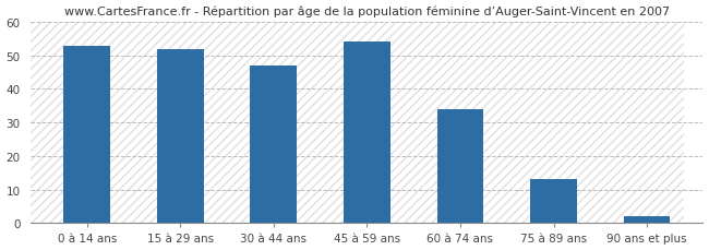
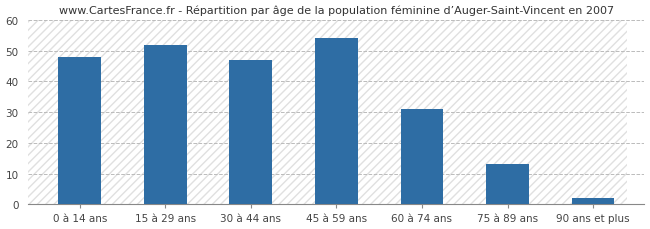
0 à 14 ans: 53 -> 48
60 à 74 ans: 34 -> 31
